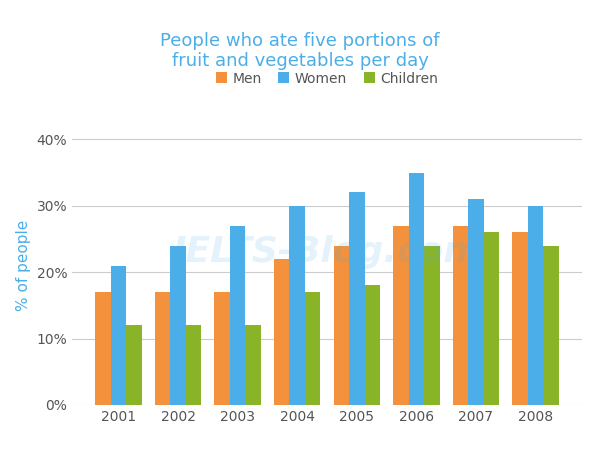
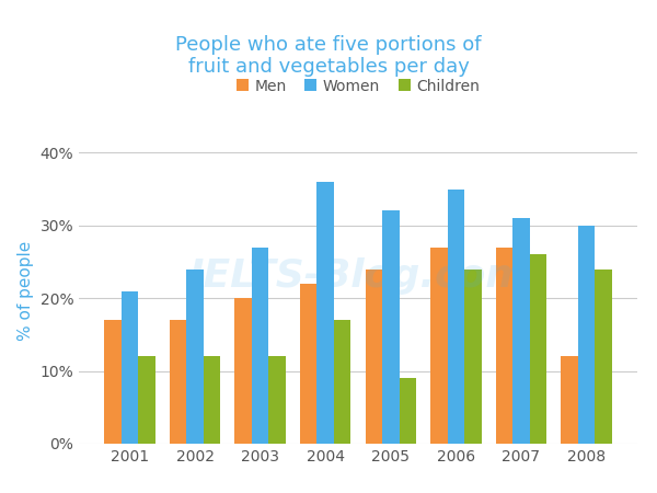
Men/2003: 17% -> 20%
Women/2004: 30% -> 36%
Children/2005: 18% -> 9%
Men/2008: 26% -> 12%
